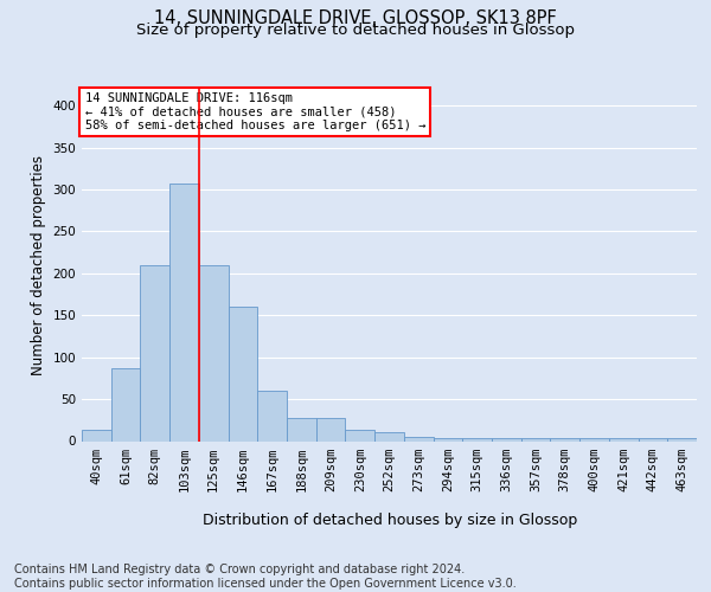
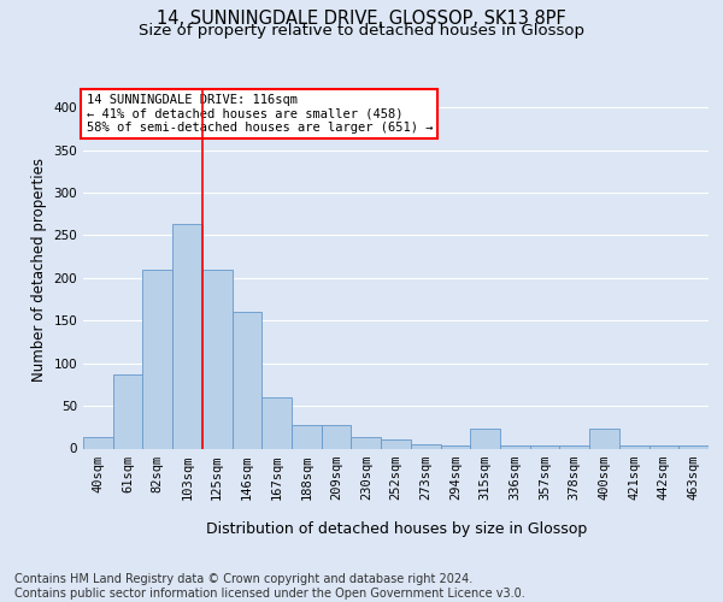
103sqm: 307 -> 264
315sqm: 3 -> 24
400sqm: 3 -> 24
